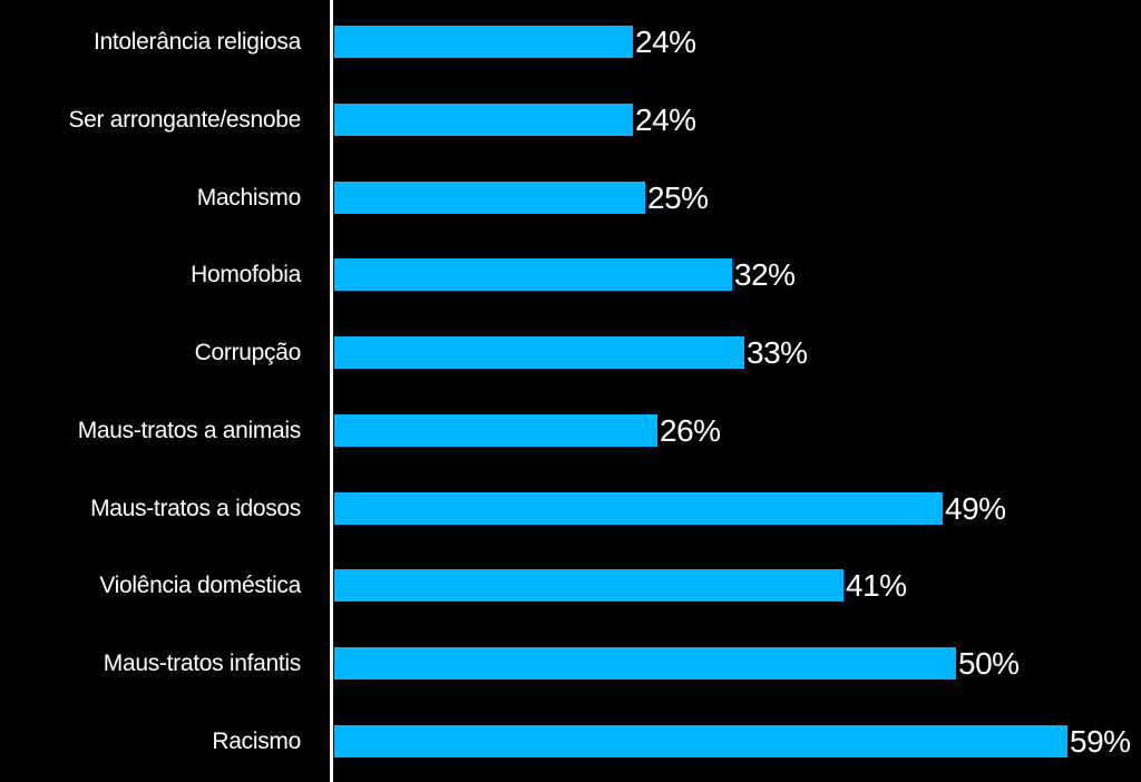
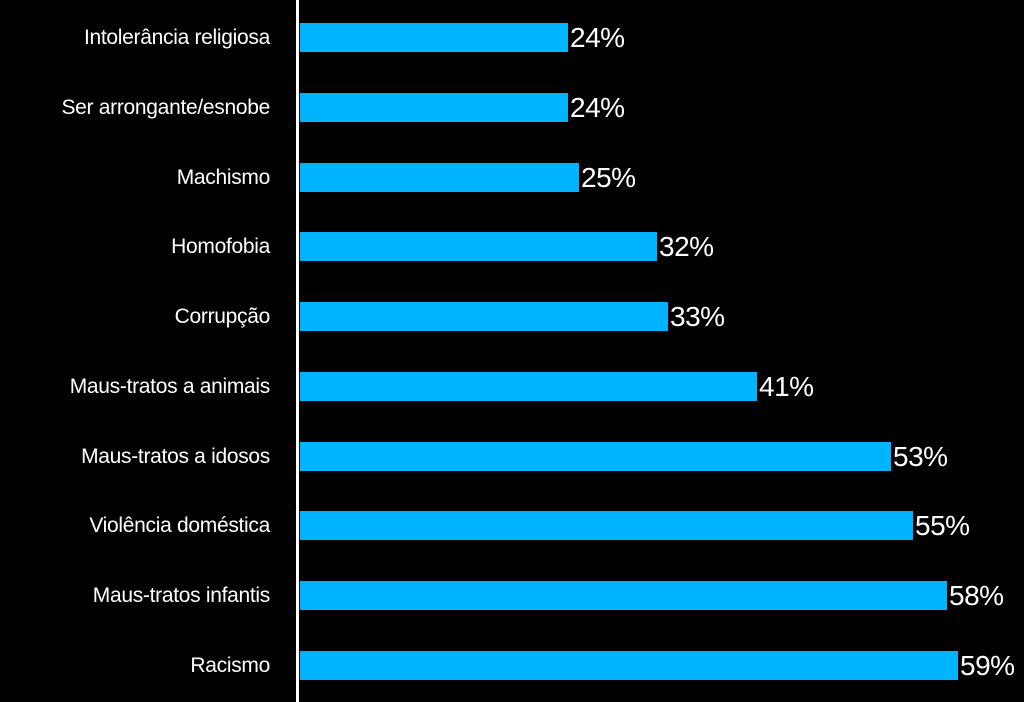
Maus-tratos a animais: 26% -> 41%
Maus-tratos a idosos: 49% -> 53%
Violência doméstica: 41% -> 55%
Maus-tratos infantis: 50% -> 58%
